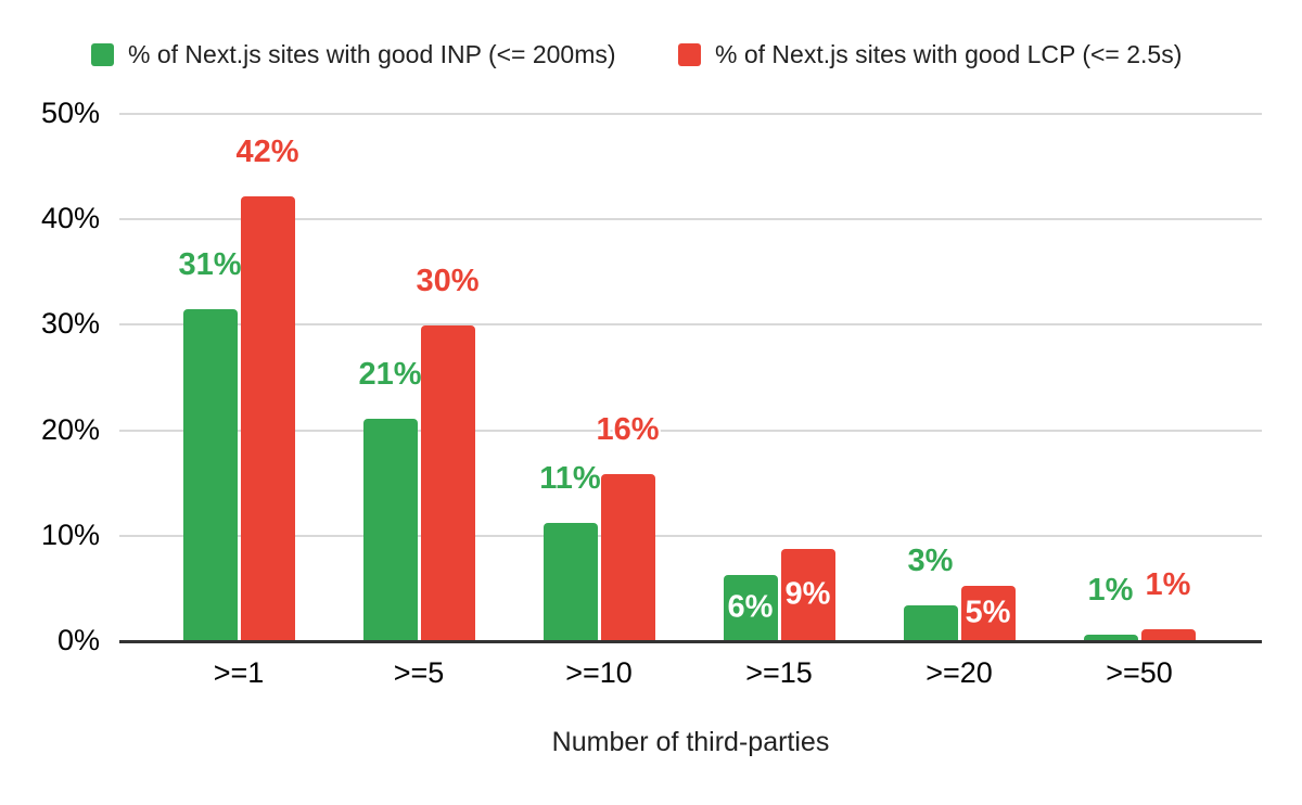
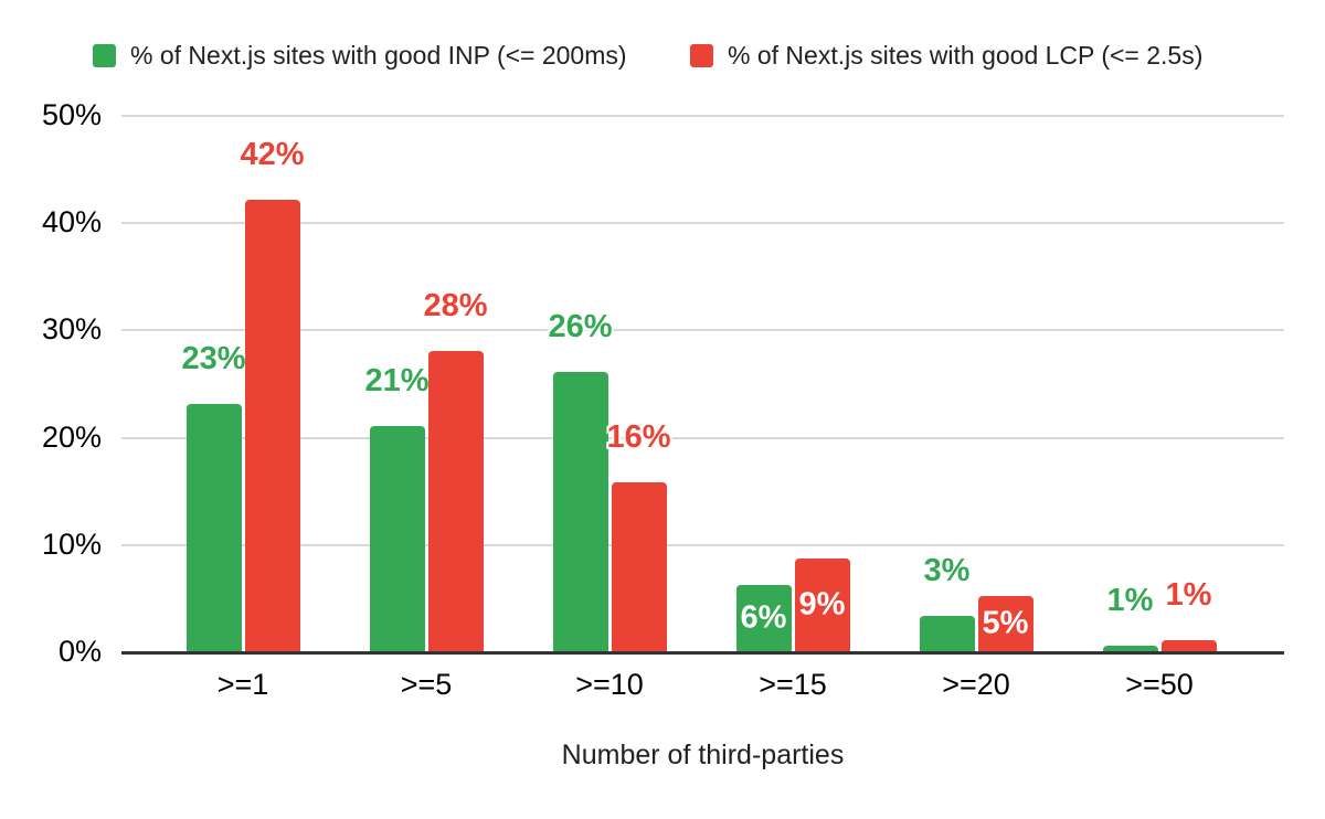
% of Next.js sites with good INP (<= 200ms)/>=1: 31% -> 23%
% of Next.js sites with good LCP (<= 2.5s)/>=5: 30% -> 28%
% of Next.js sites with good INP (<= 200ms)/>=10: 11% -> 26%
